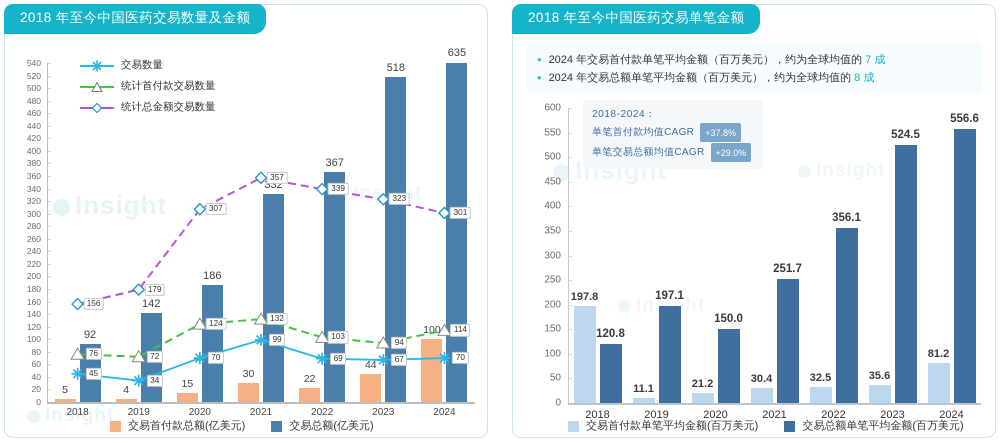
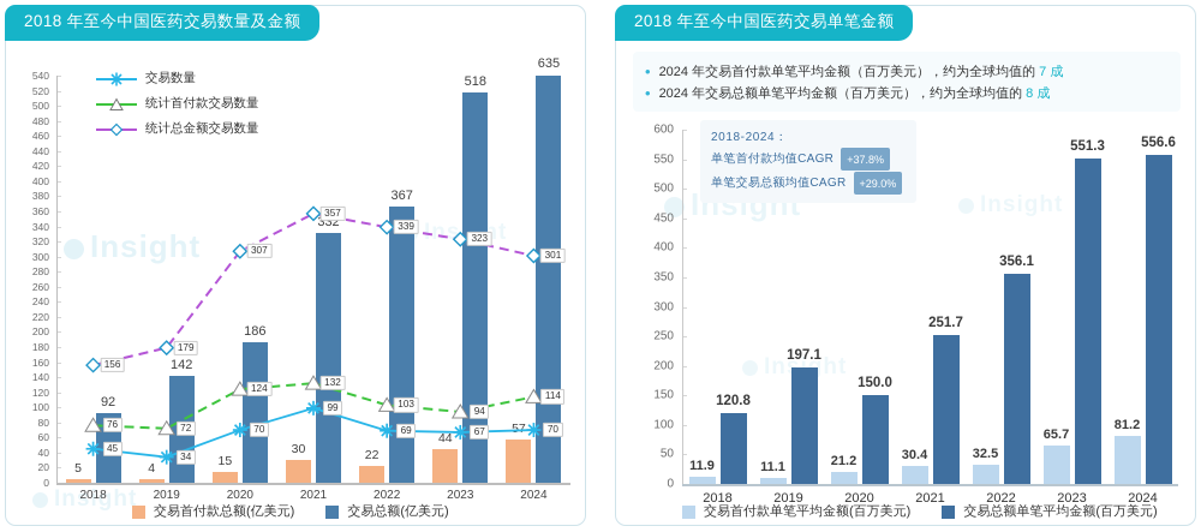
2018 年至今中国医药交易数量及金额/交易首付款总额(亿美元)/2024: 100 -> 57
2018 年至今中国医药交易单笔金额/交易首付款单笔平均金额(百万美元)/2018: 197.8 -> 11.9
2018 年至今中国医药交易单笔金额/交易首付款单笔平均金额(百万美元)/2023: 35.6 -> 65.7
2018 年至今中国医药交易单笔金额/交易总额单笔平均金额(百万美元)/2023: 524.5 -> 551.3
